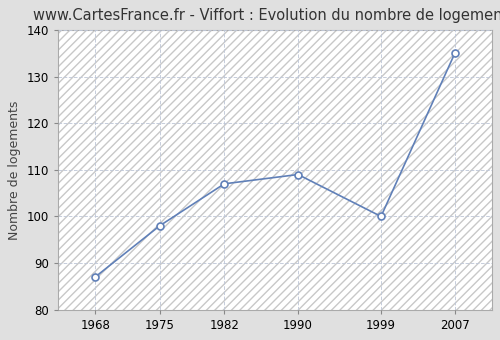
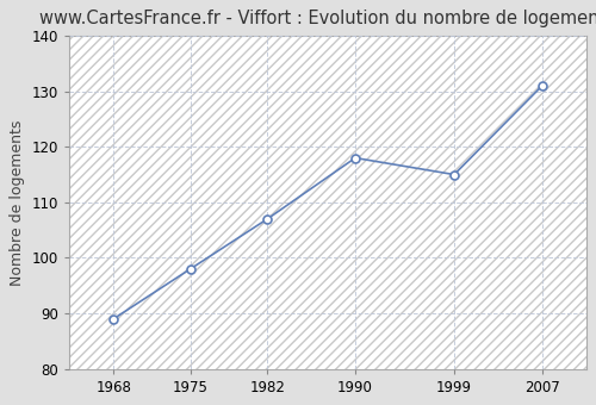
1968: 87 -> 89
1990: 109 -> 118
1999: 100 -> 115
2007: 135 -> 131
